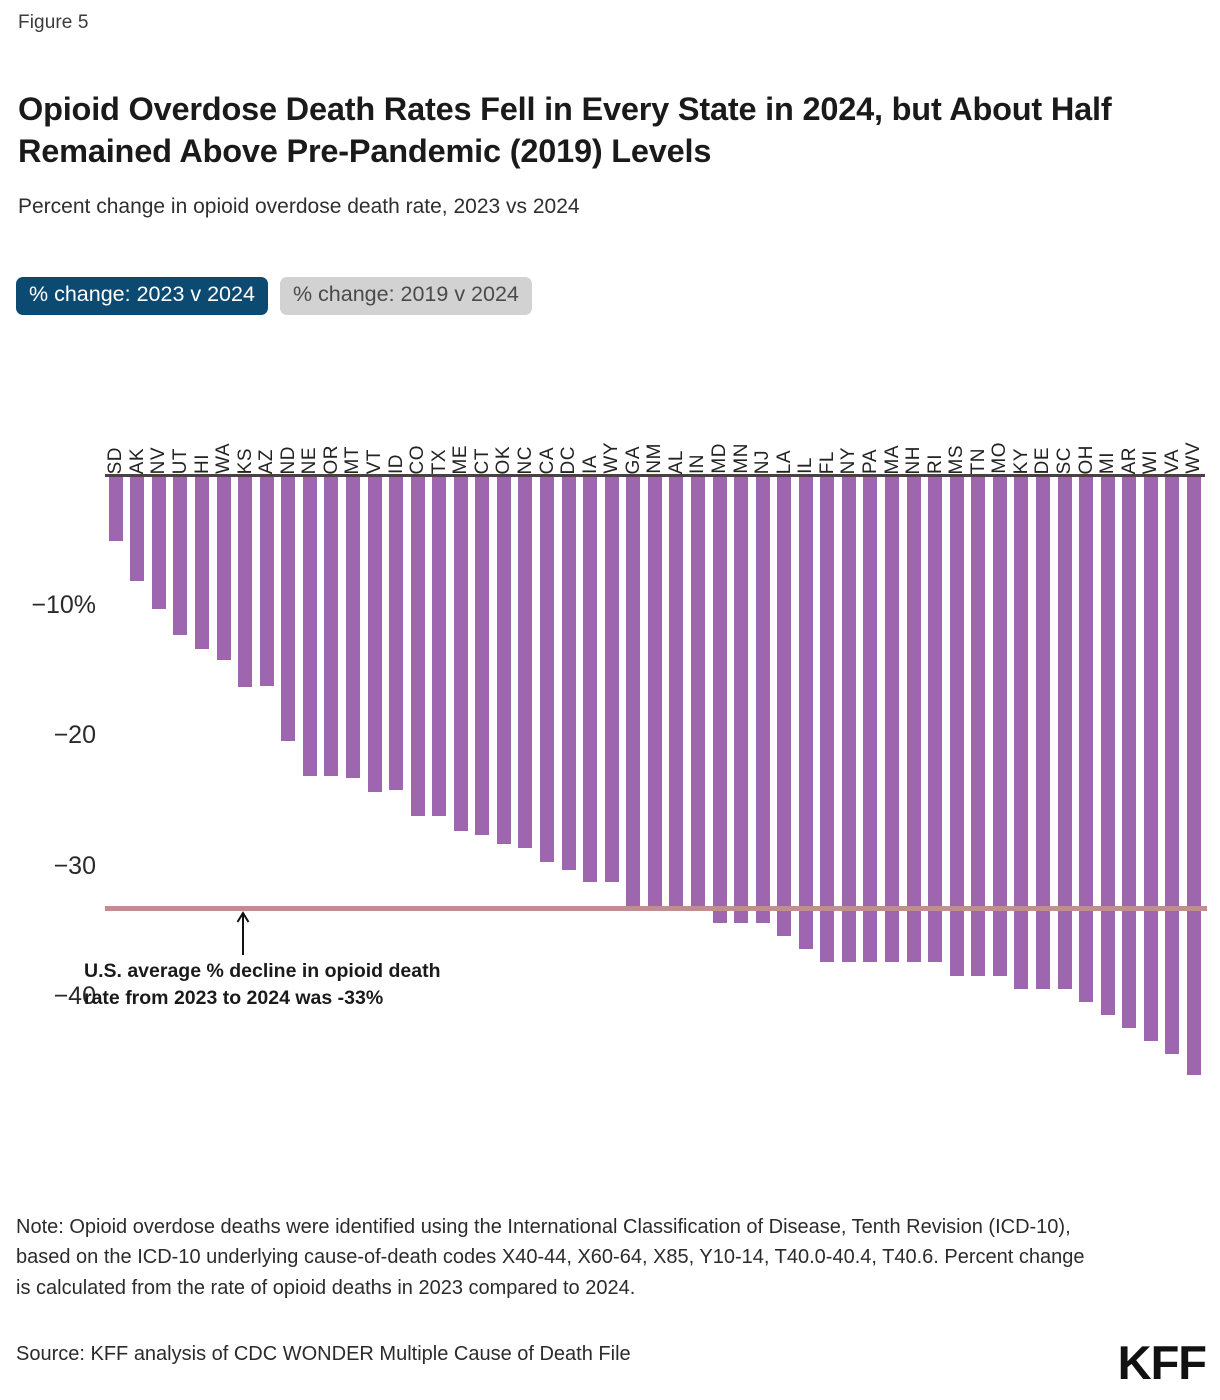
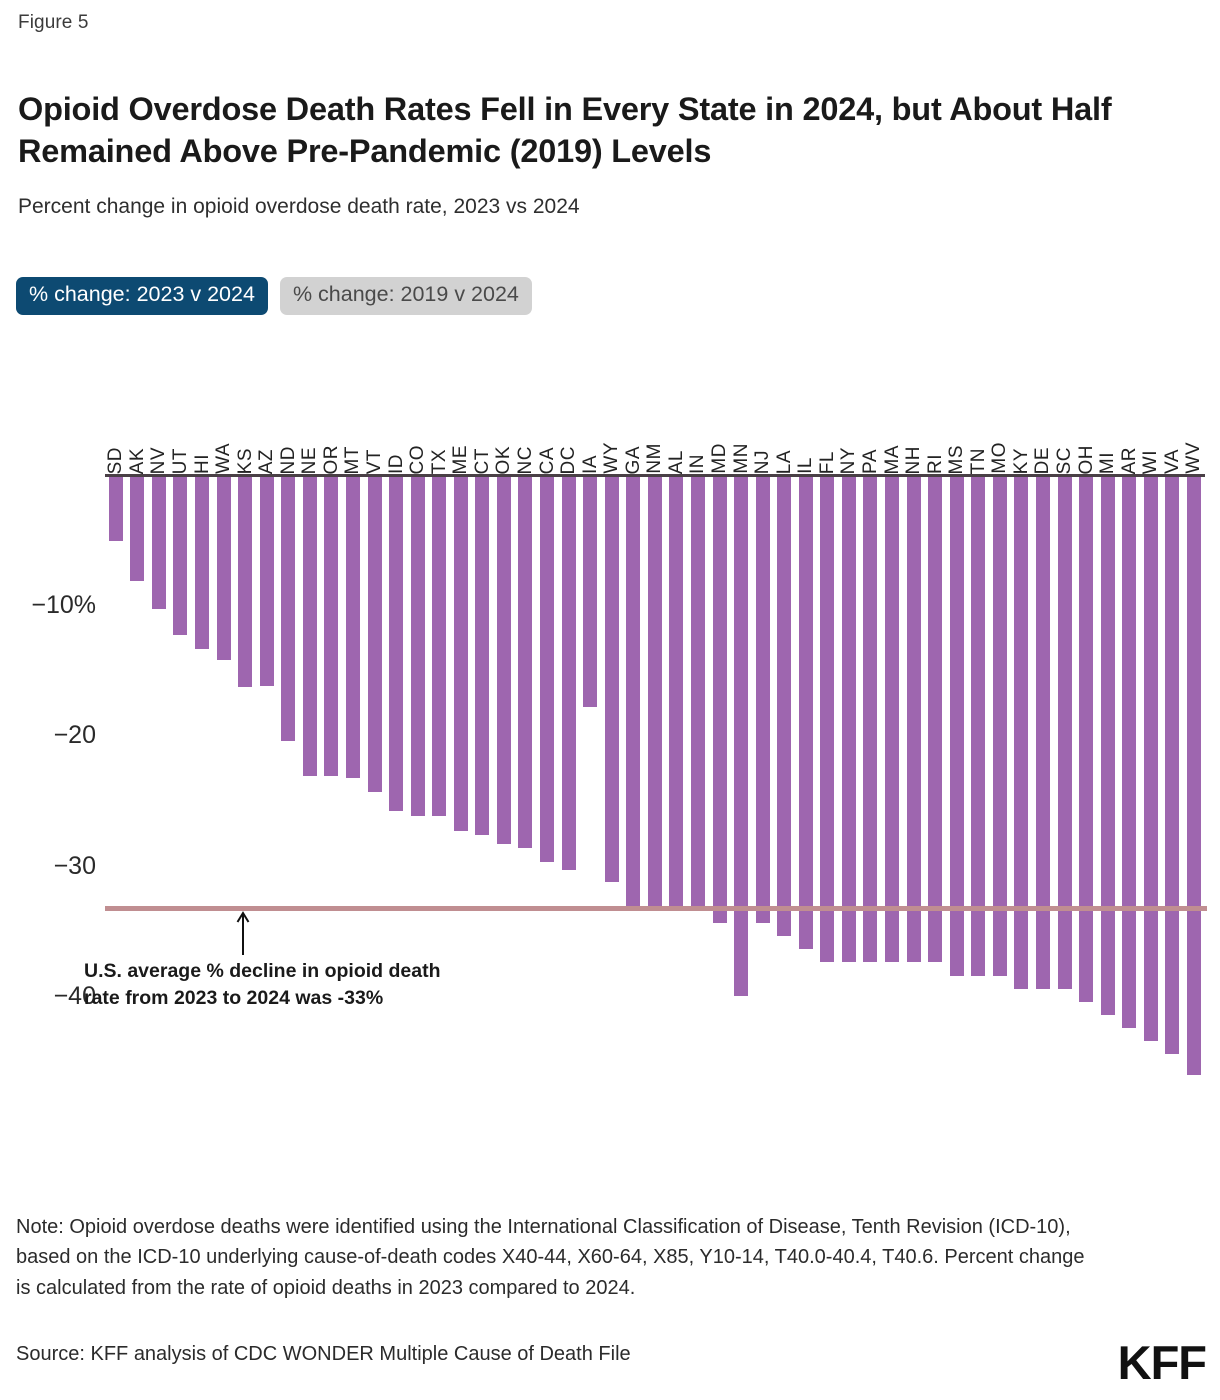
ID: -24.0% -> -25.6%
IA: -31.0% -> -17.6%
MN: -34.2% -> -39.8%
